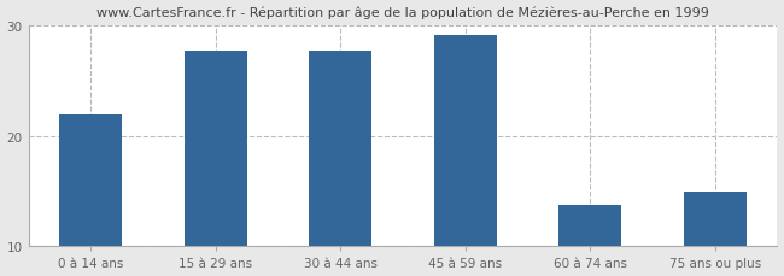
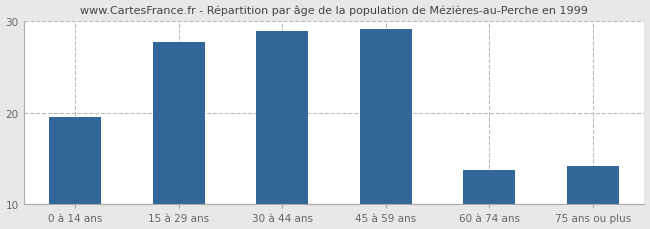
0 à 14 ans: 22.0 -> 19.6
30 à 44 ans: 27.7 -> 29.0
75 ans ou plus: 15.0 -> 14.2
